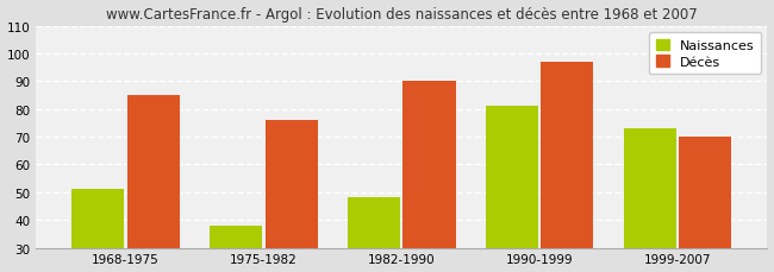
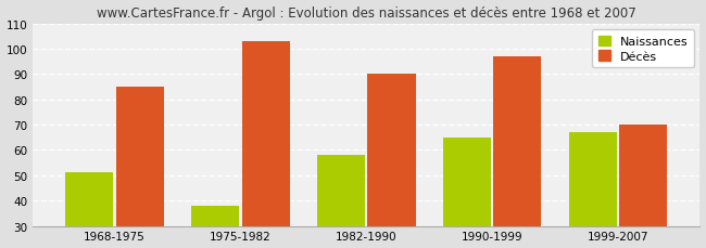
Décès/1975-1982: 76 -> 103
Naissances/1982-1990: 48 -> 58
Naissances/1990-1999: 81 -> 65
Naissances/1999-2007: 73 -> 67
